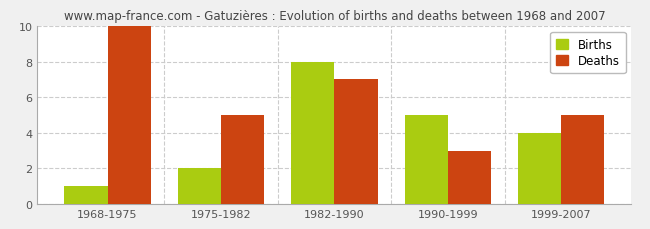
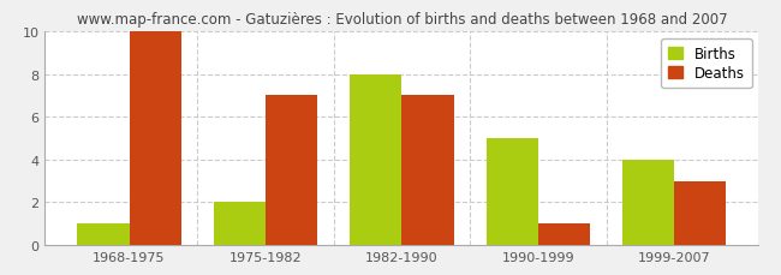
Deaths/1975-1982: 5 -> 7
Deaths/1990-1999: 3 -> 1
Deaths/1999-2007: 5 -> 3
